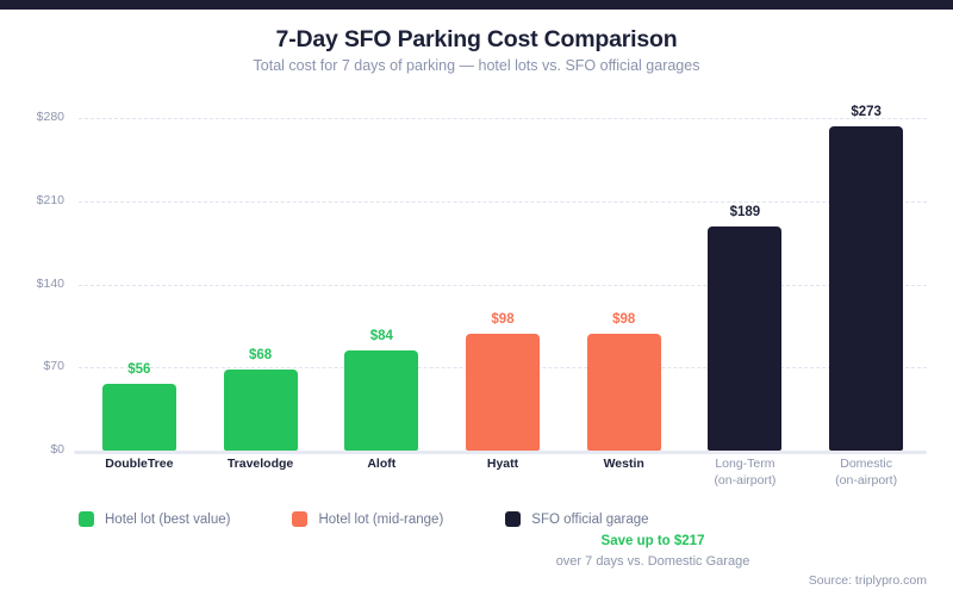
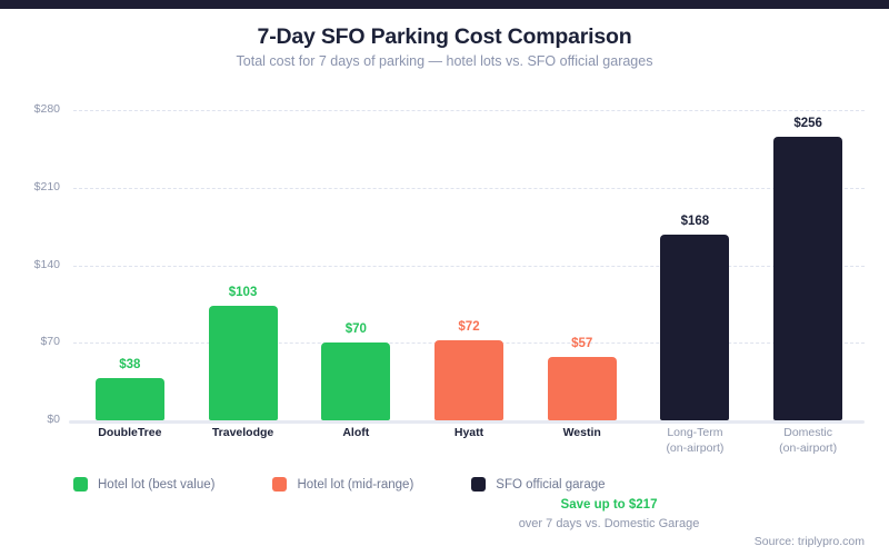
DoubleTree: $56 -> $38
Travelodge: $68 -> $103
Aloft: $84 -> $70
Hyatt: $98 -> $72
Westin: $98 -> $57
Long-Term: $189 -> $168
Domestic: $273 -> $256
